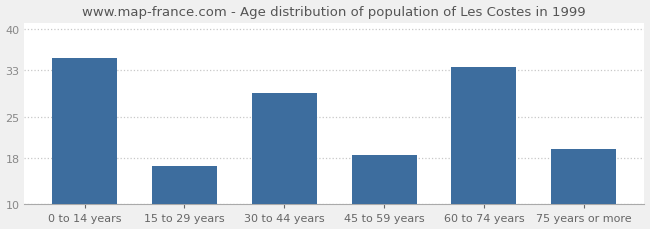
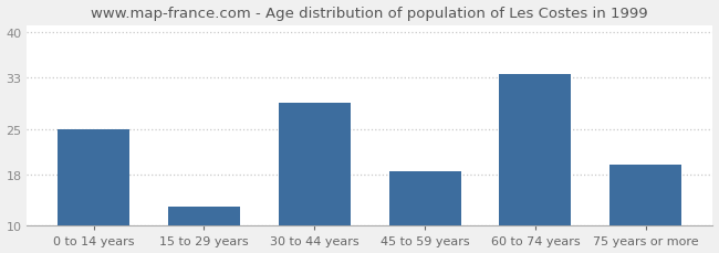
0 to 14 years: 35.0 -> 25.0
15 to 29 years: 16.6 -> 13.0
